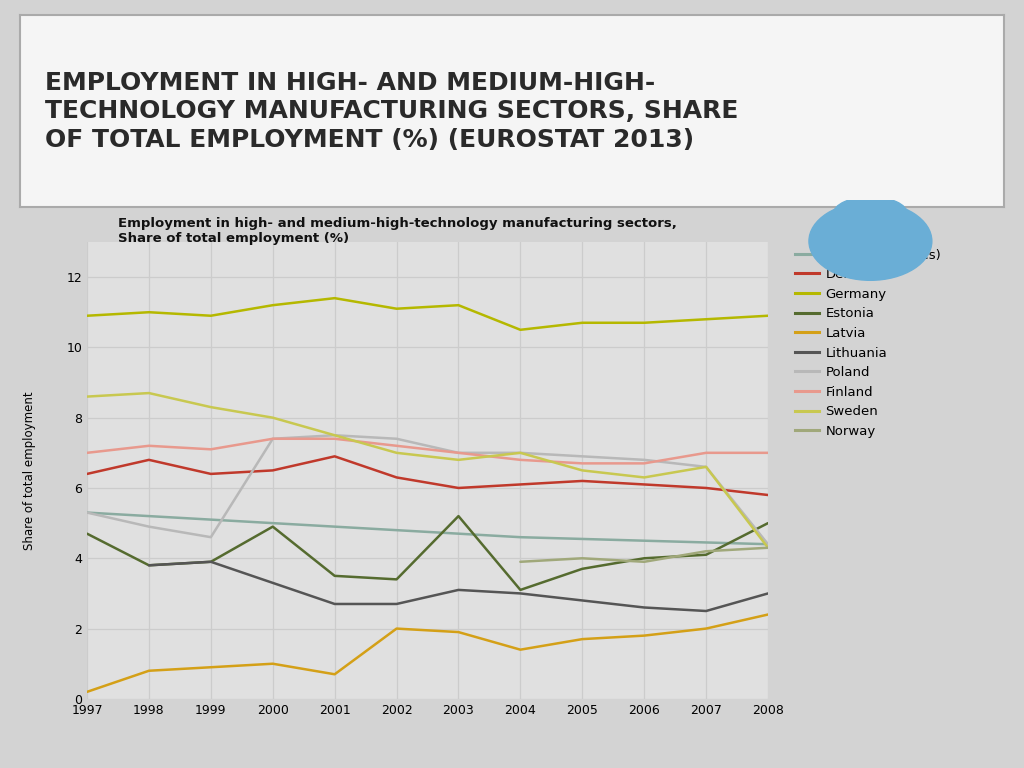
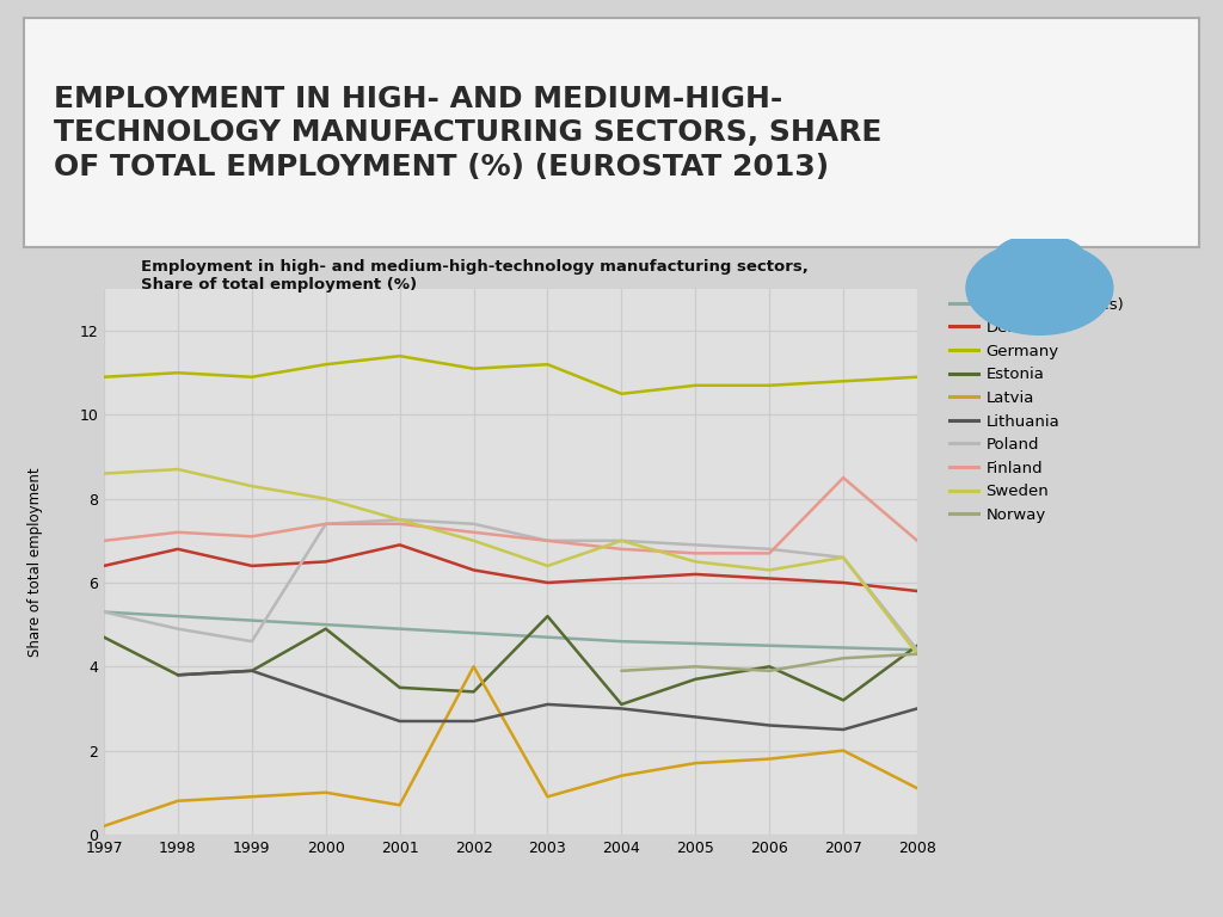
Latvia/2002: 2.0 -> 4.0
Latvia/2003: 1.9 -> 0.9
Sweden/2003: 6.8 -> 6.4
Estonia/2007: 4.1 -> 3.2
Finland/2007: 7.0 -> 8.5
Estonia/2008: 5.0 -> 4.5
Latvia/2008: 2.4 -> 1.1
